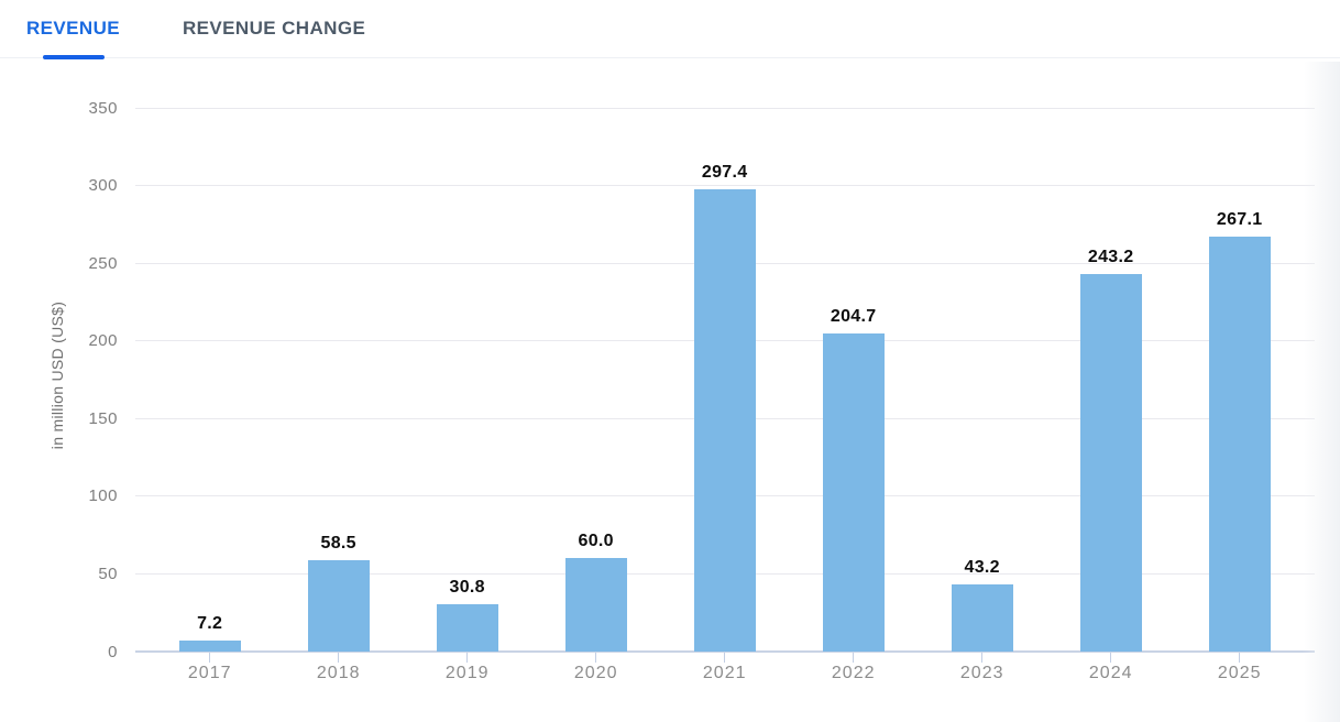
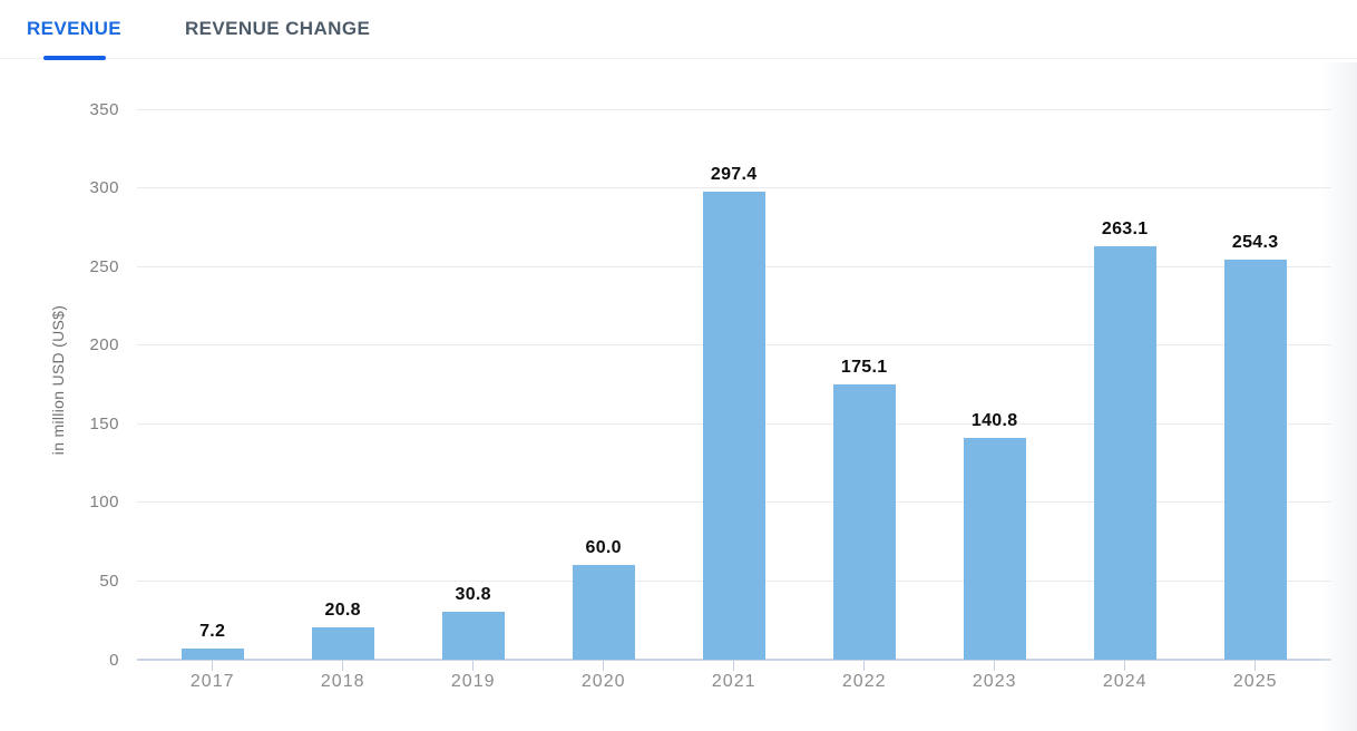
2018: 58.5 -> 20.8
2022: 204.7 -> 175.1
2023: 43.2 -> 140.8
2024: 243.2 -> 263.1
2025: 267.1 -> 254.3
